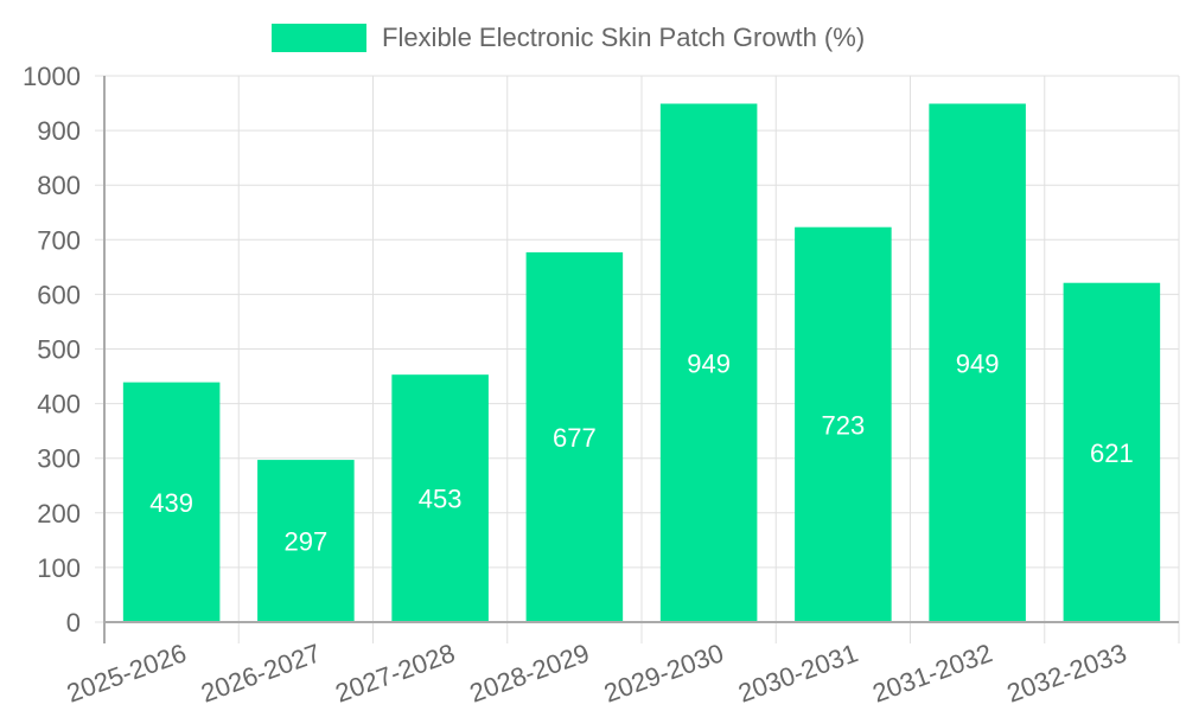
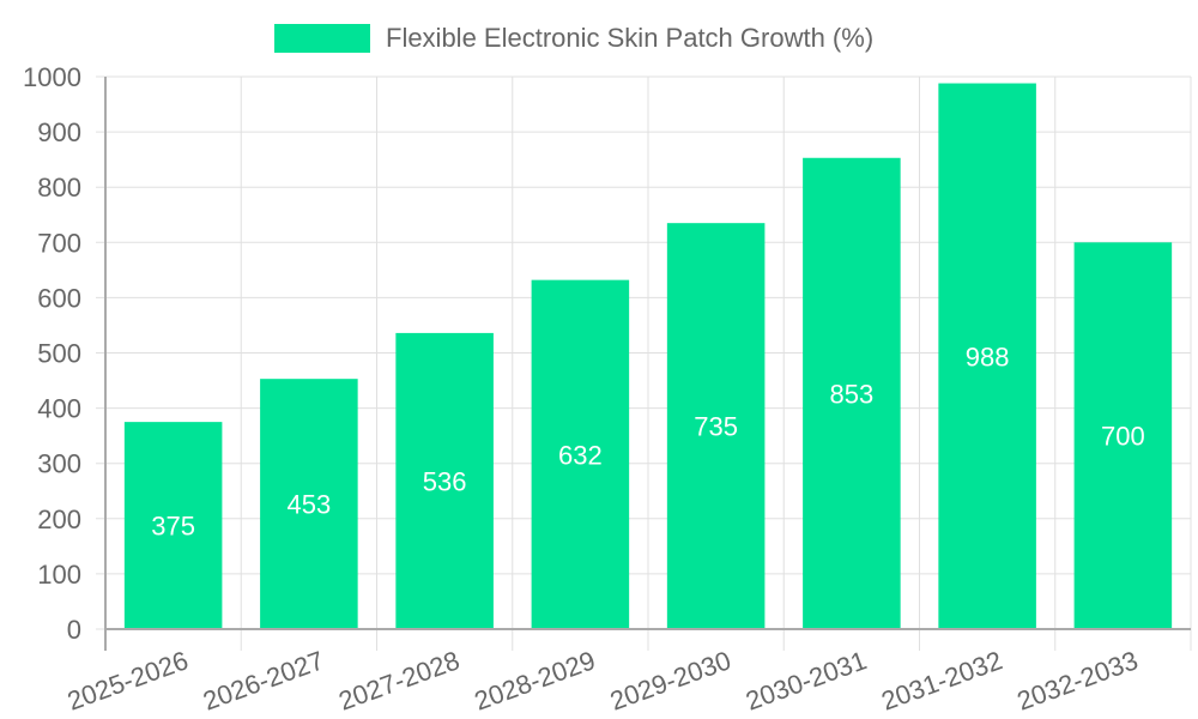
2025-2026: 439 -> 375
2026-2027: 297 -> 453
2027-2028: 453 -> 536
2028-2029: 677 -> 632
2029-2030: 949 -> 735
2030-2031: 723 -> 853
2031-2032: 949 -> 988
2032-2033: 621 -> 700
